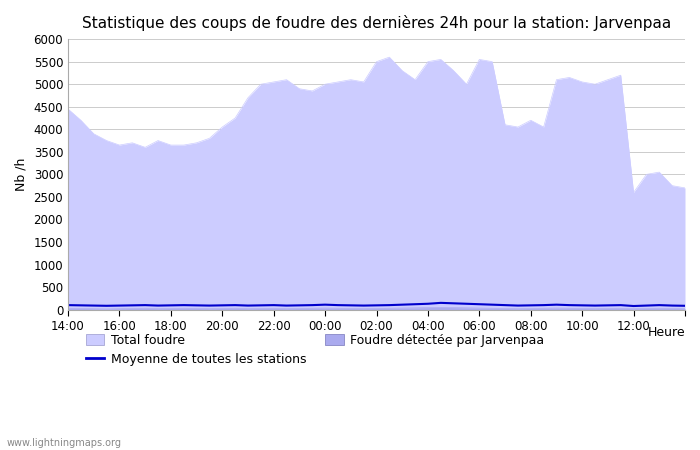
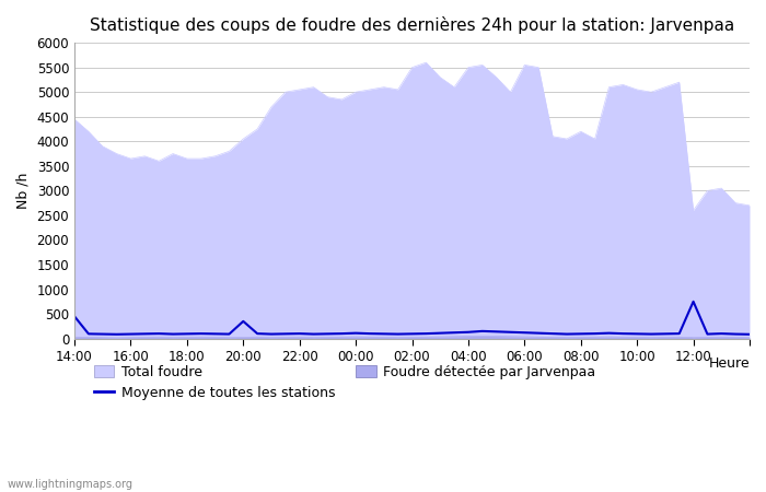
Moyenne de toutes les stations/14:00: 100 -> 450
Moyenne de toutes les stations/20:00: 100 -> 350
Moyenne de toutes les stations/12:00: 80 -> 750
